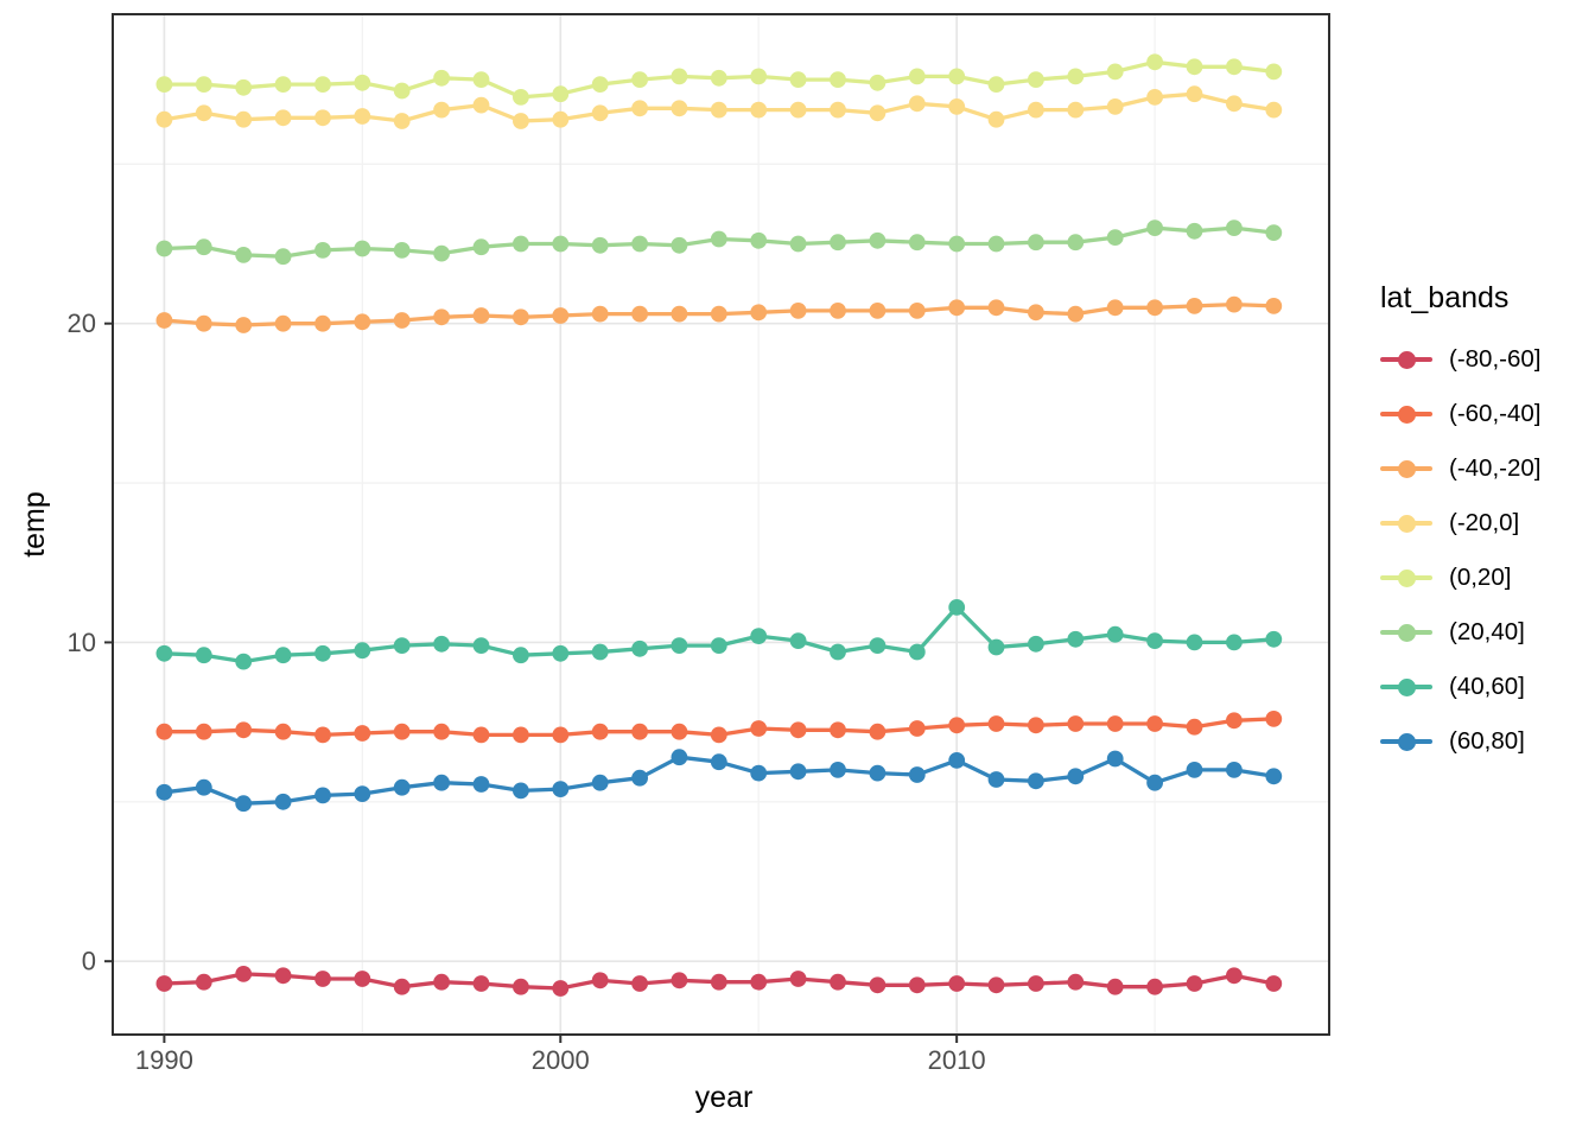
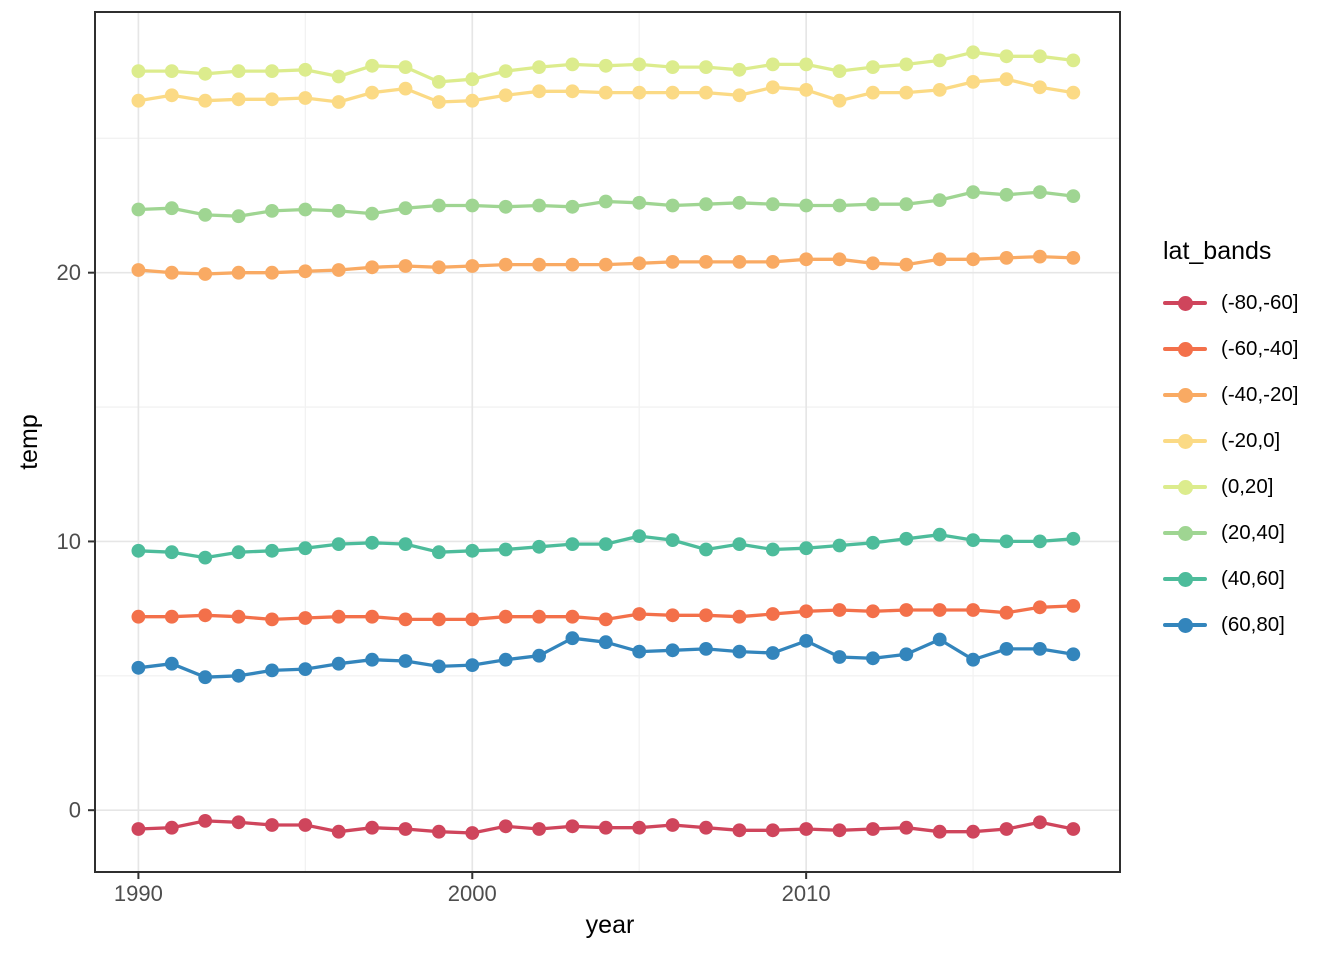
(40,60]/2010: 11.1 -> 9.8
